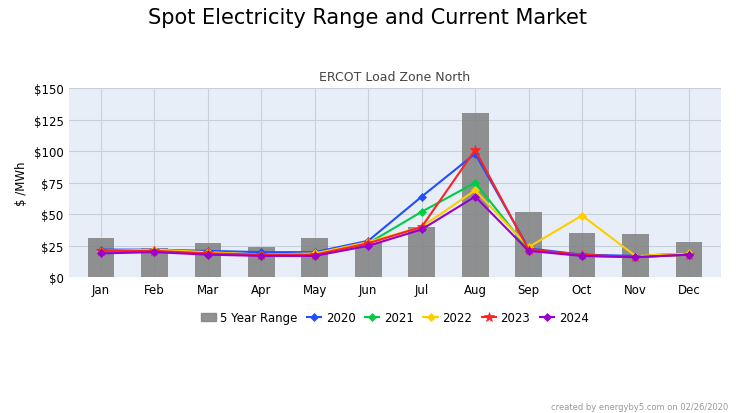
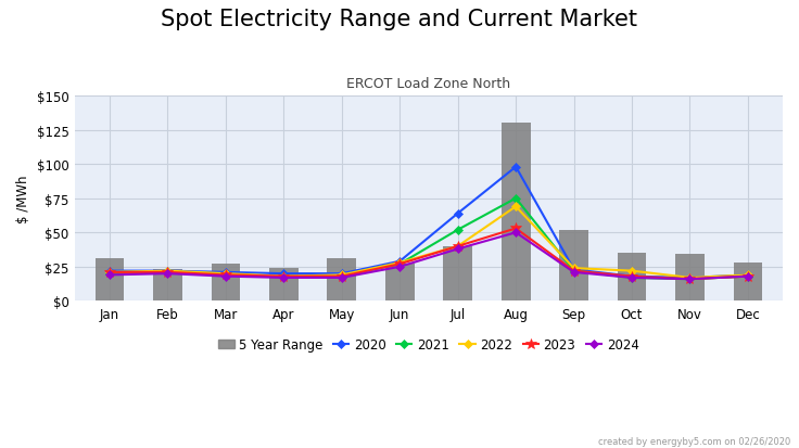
2023/Aug: $101 -> $53
2024/Aug: $64 -> $50
2022/Oct: $49 -> $22
